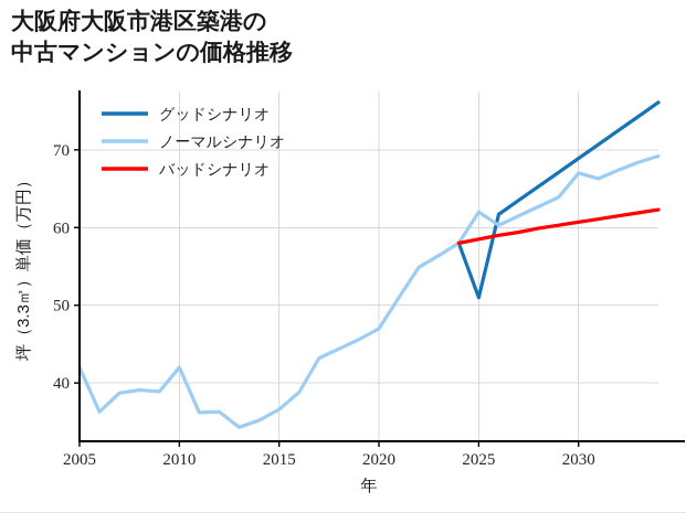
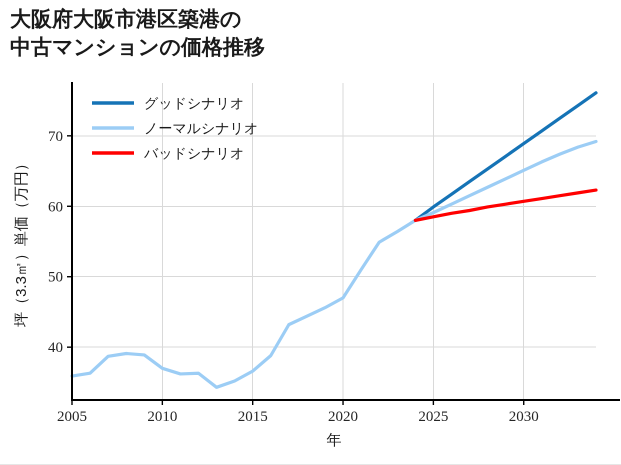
ノーマルシナリオ/2005: 42 -> 36
ノーマルシナリオ/2010: 42 -> 37
グッドシナリオ/2025: 51 -> 60
ノーマルシナリオ/2025: 62 -> 59
ノーマルシナリオ/2030: 67 -> 65
